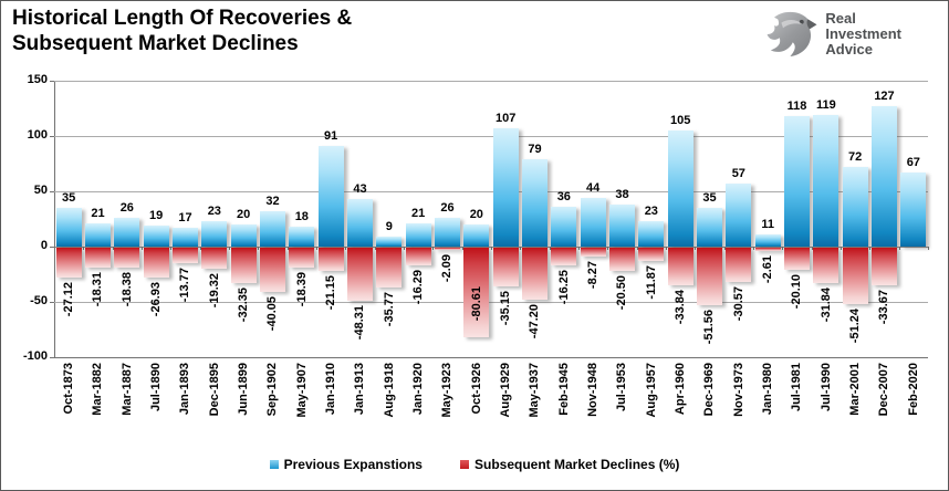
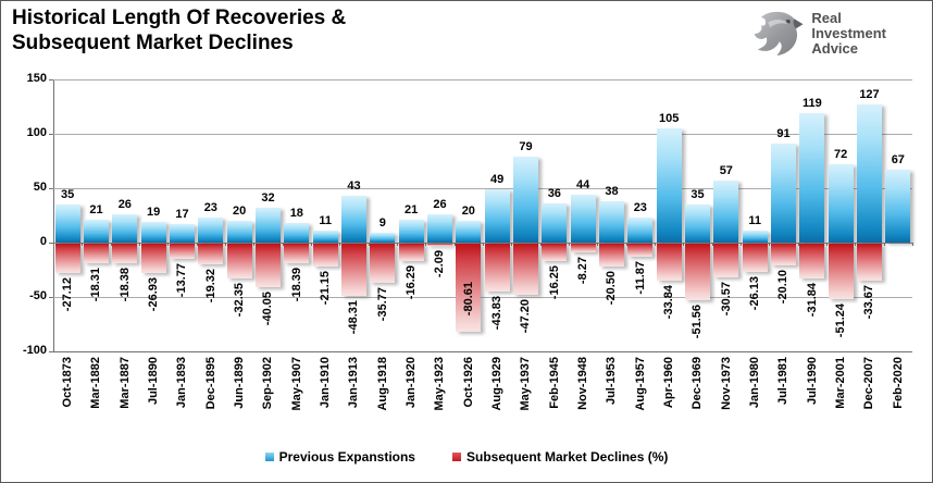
Previous Expanstions/Jan-1910: 91 -> 11
Previous Expanstions/Aug-1929: 107 -> 49
Subsequent Market Declines (%)/Aug-1929: -35.15 -> -43.83
Subsequent Market Declines (%)/Jan-1980: -2.61 -> -26.13
Previous Expanstions/Jul-1981: 118 -> 91
